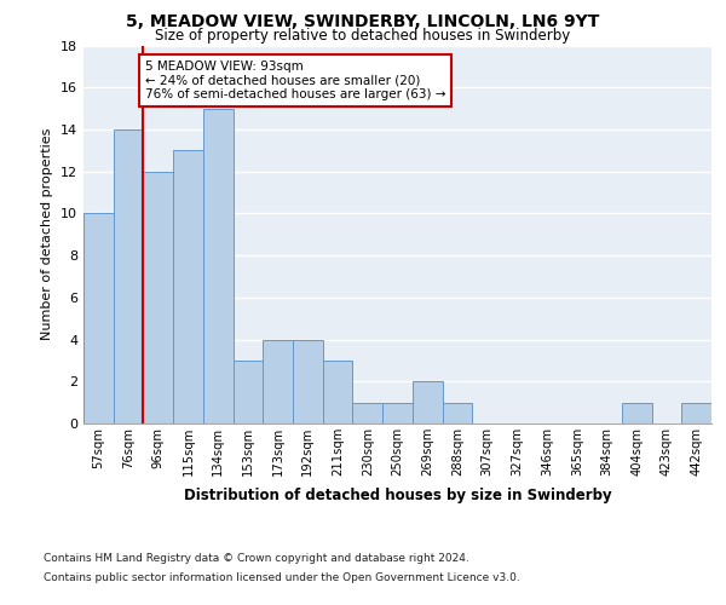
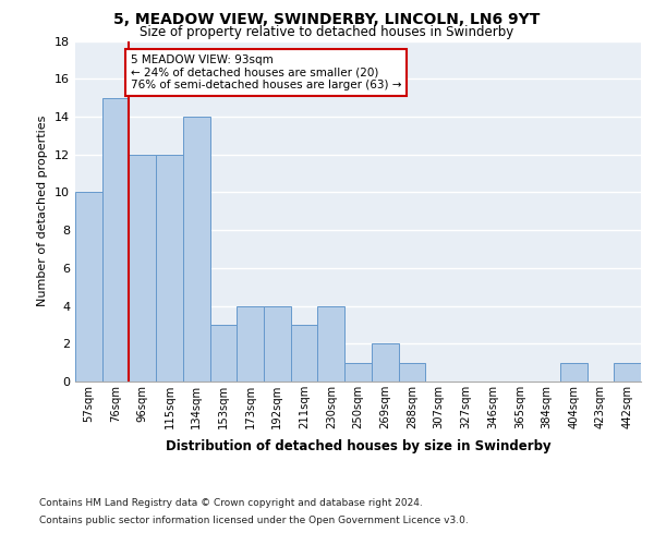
76sqm: 14 -> 15
115sqm: 13 -> 12
134sqm: 15 -> 14
230sqm: 1 -> 4
